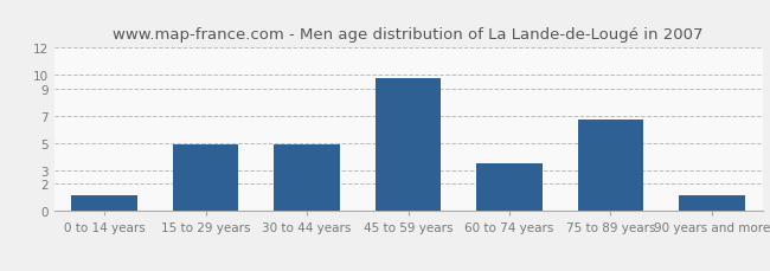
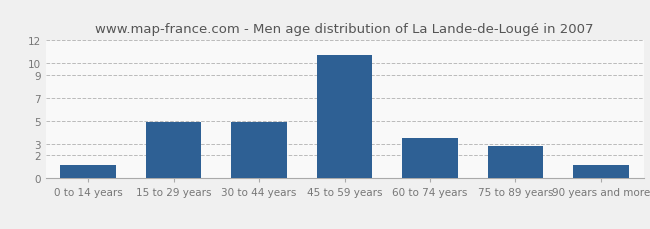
45 to 59 years: 9.8 -> 10.7
75 to 89 years: 6.7 -> 2.8
